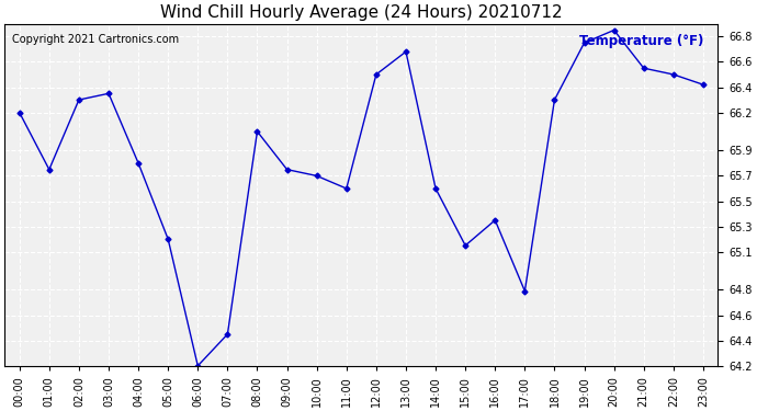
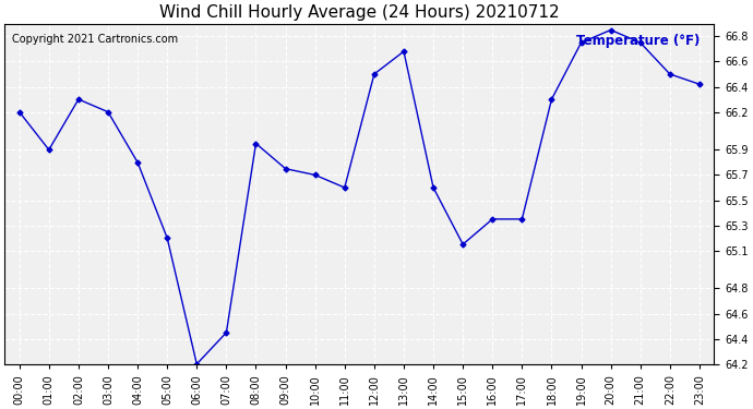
01:00: 65.75 -> 65.90
03:00: 66.35 -> 66.20
08:00: 66.05 -> 65.95
17:00: 64.79 -> 65.35
21:00: 66.55 -> 66.75
